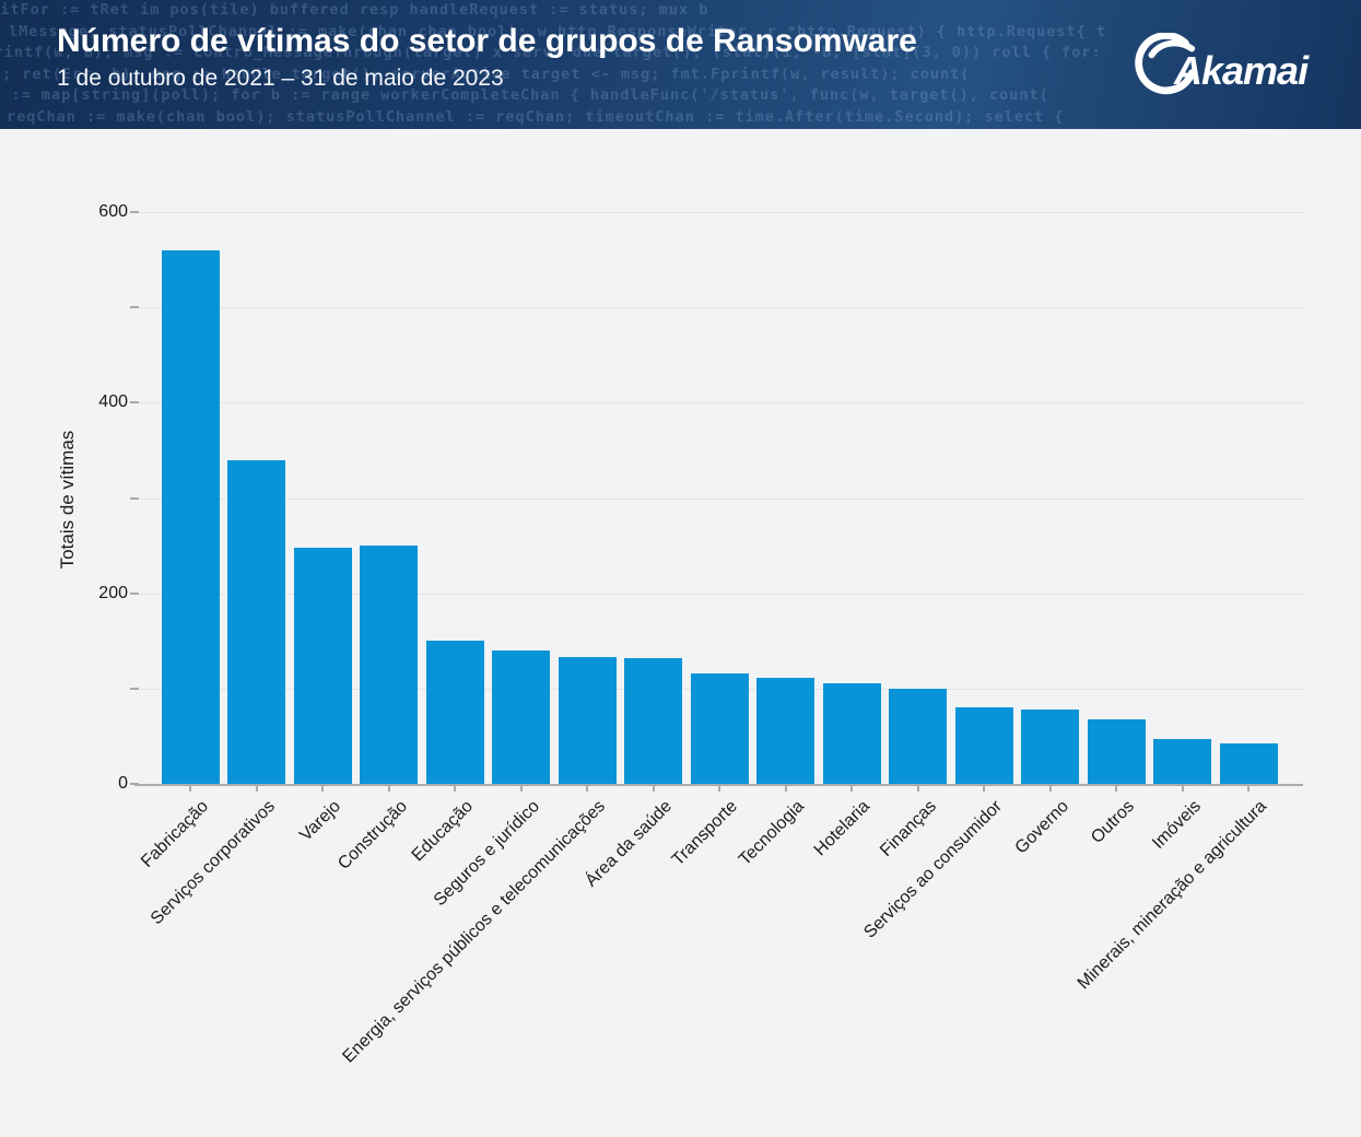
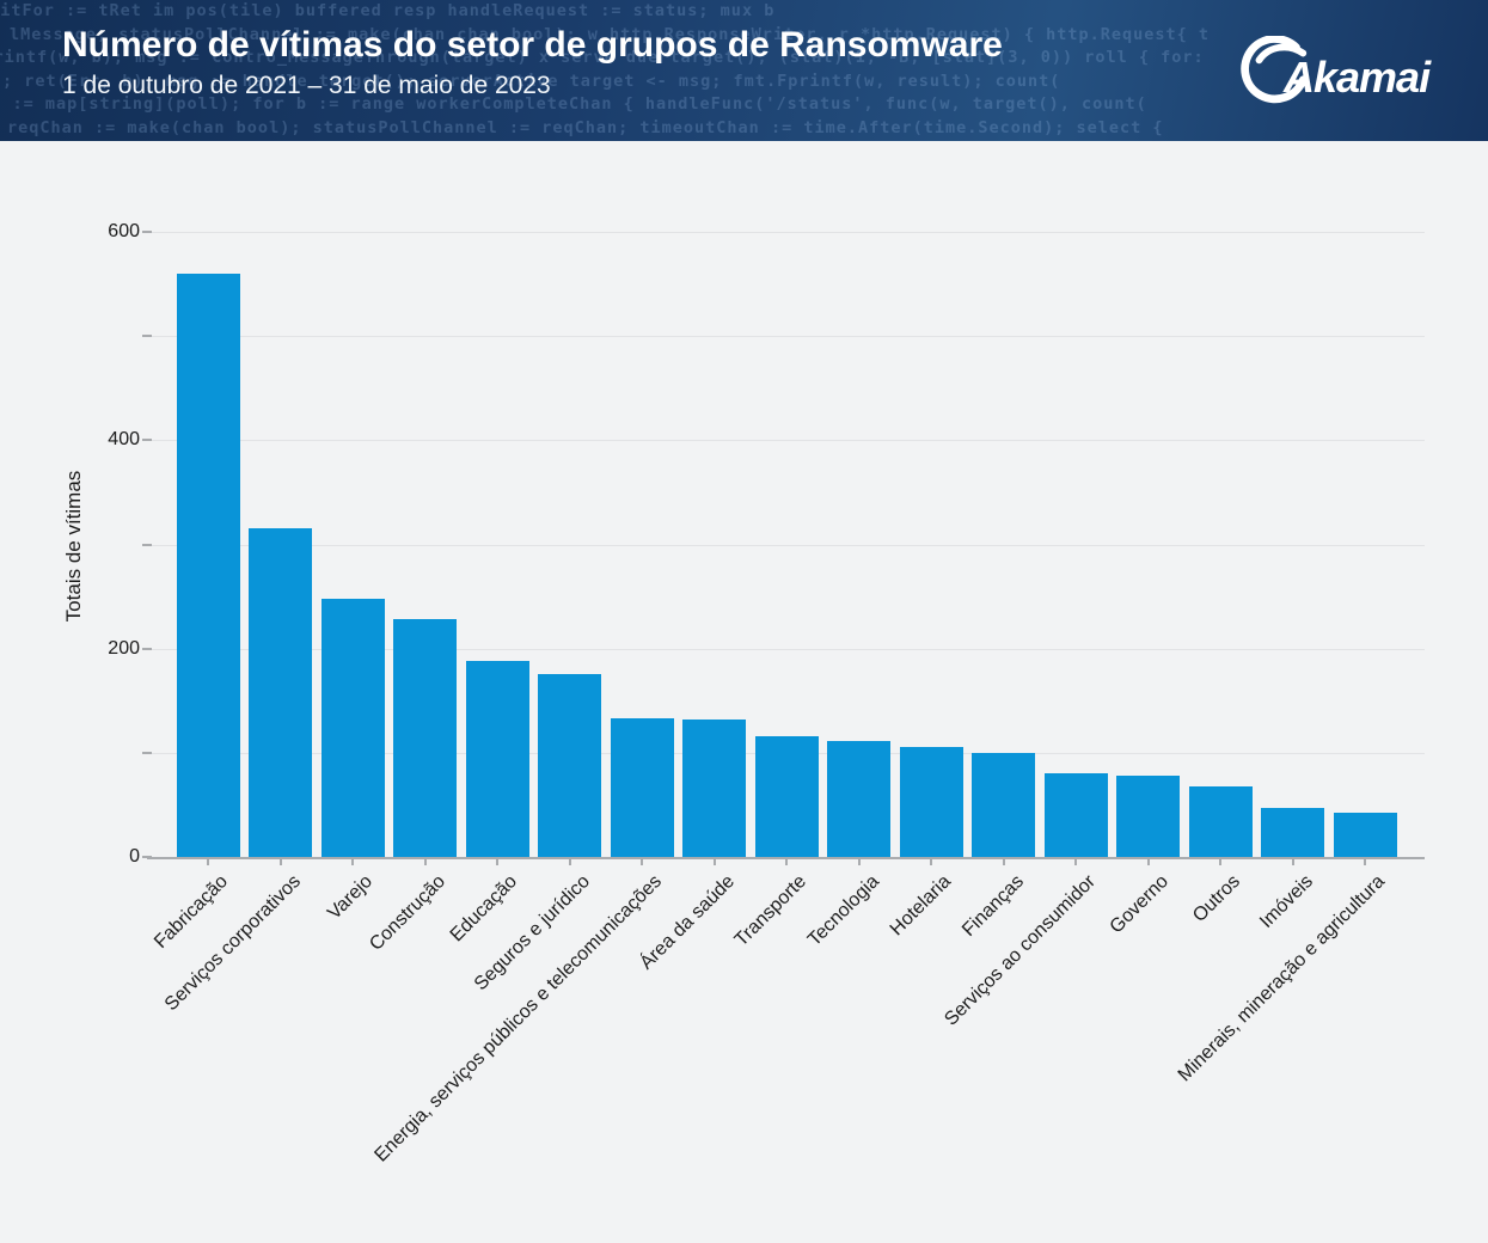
Serviços corporativos: 340 -> 320
Construção: 250 -> 230
Educação: 150 -> 190
Seguros e jurídico: 140 -> 180
